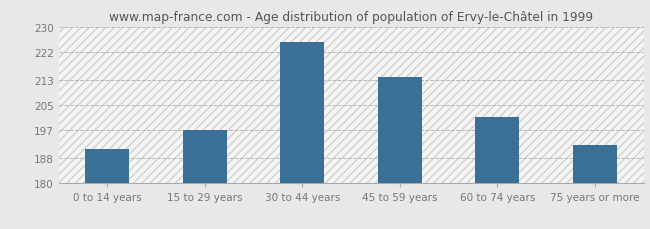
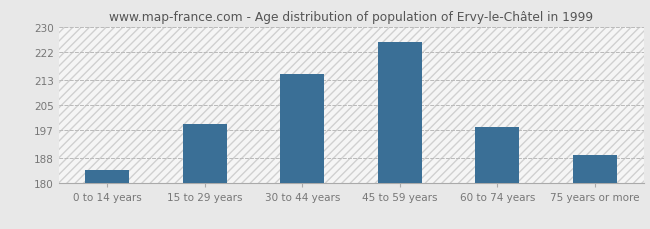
0 to 14 years: 191 -> 184
15 to 29 years: 197 -> 199
30 to 44 years: 225 -> 215
45 to 59 years: 214 -> 225
60 to 74 years: 201 -> 198
75 years or more: 192 -> 189
